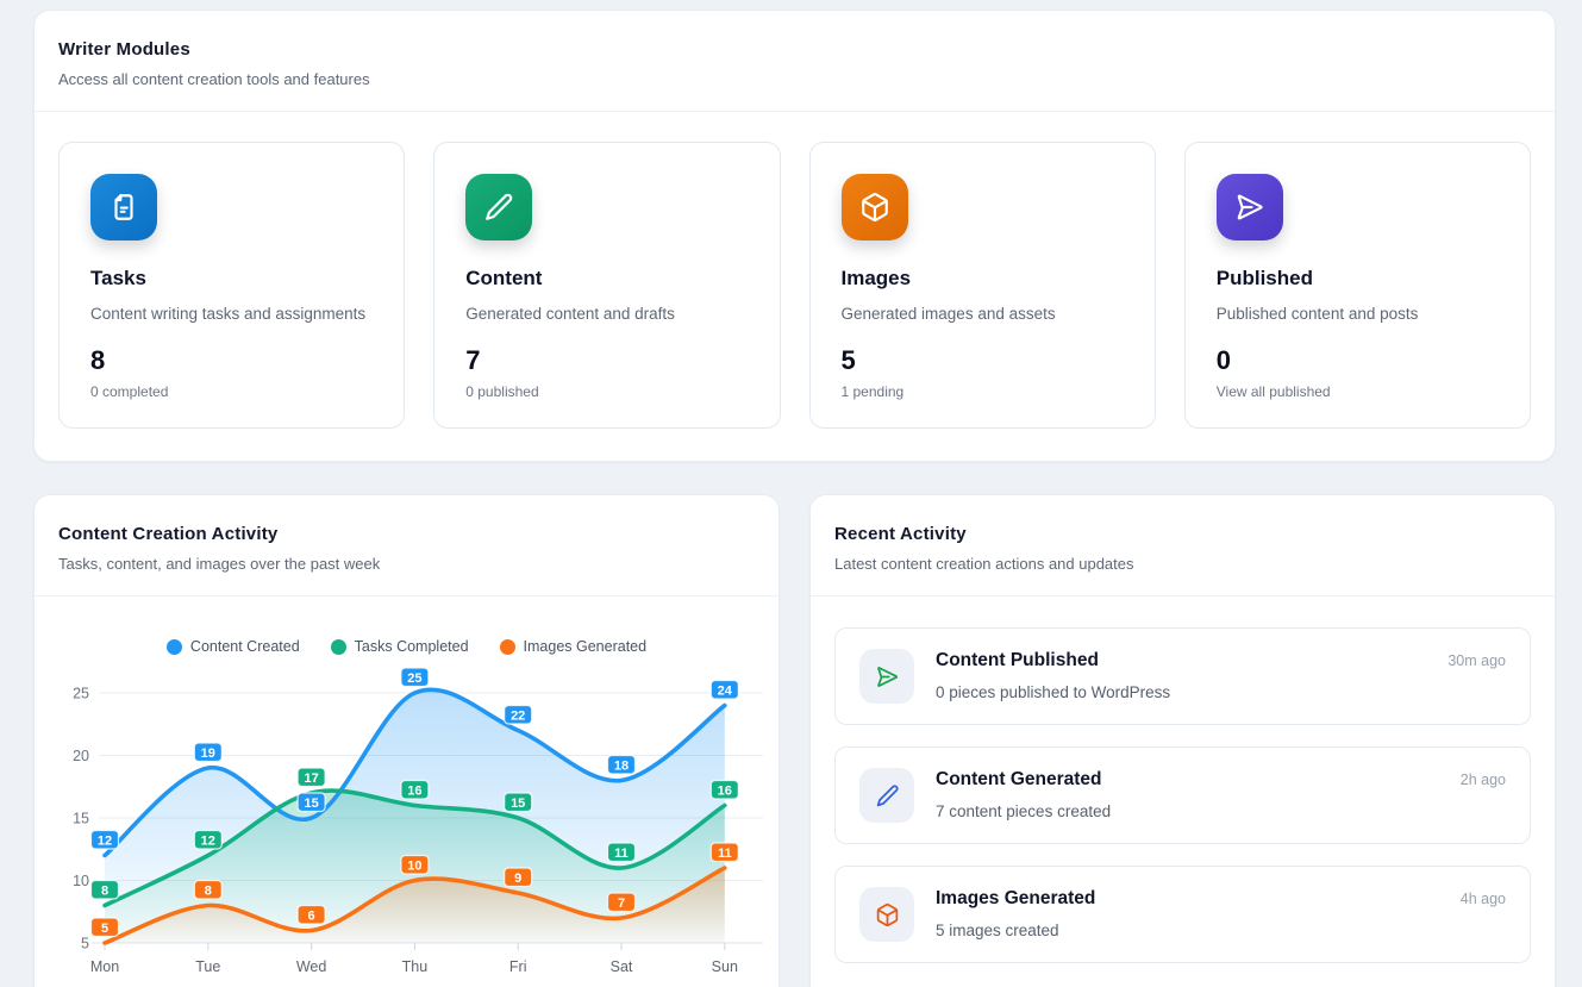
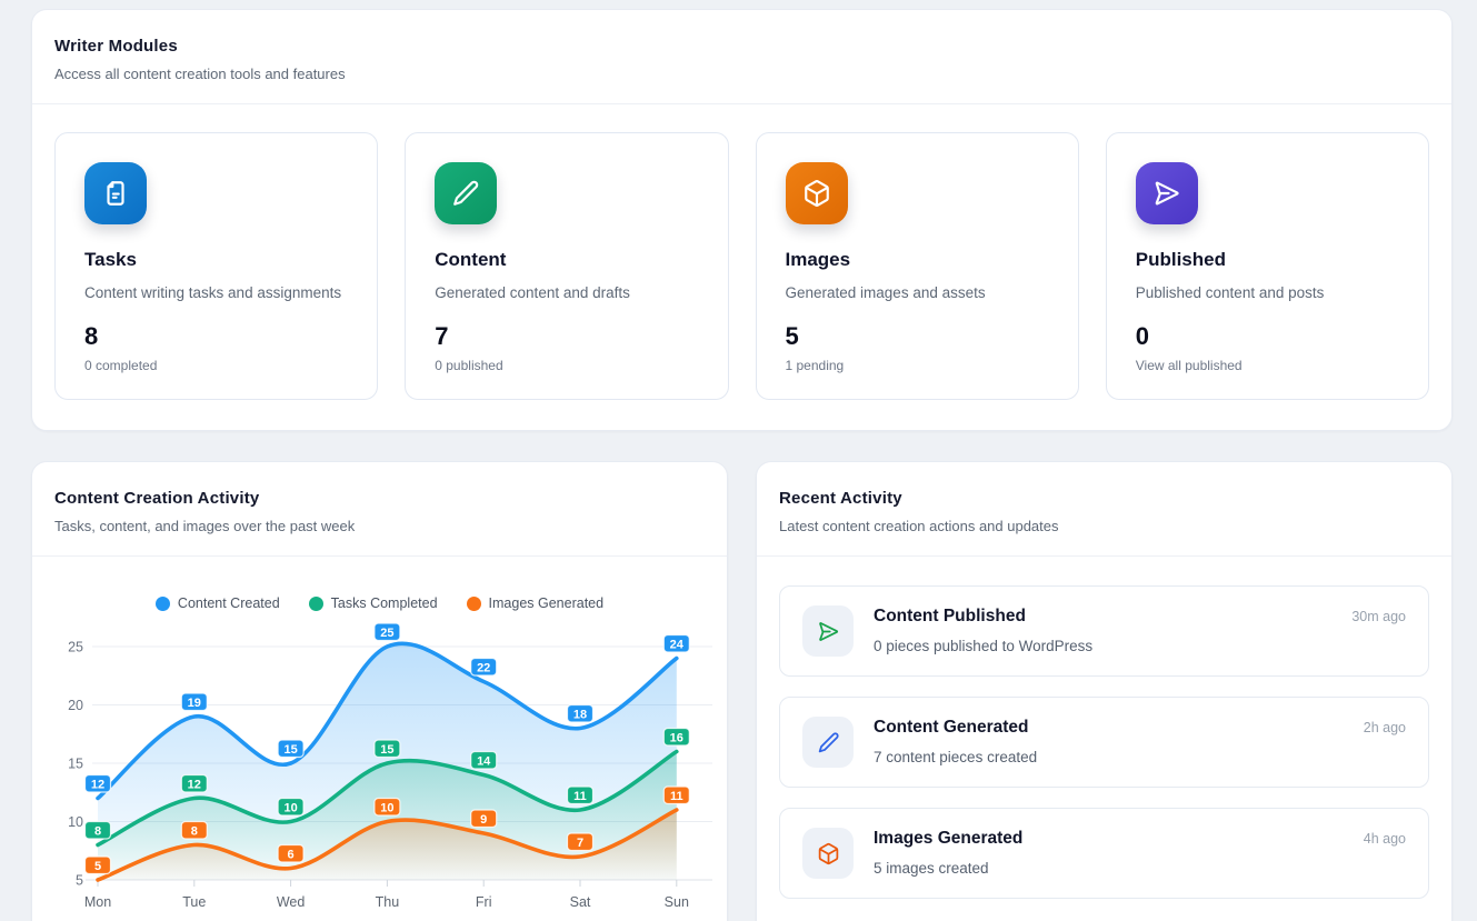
Tasks Completed/Wed: 17 -> 10
Tasks Completed/Thu: 16 -> 15
Tasks Completed/Fri: 15 -> 14
